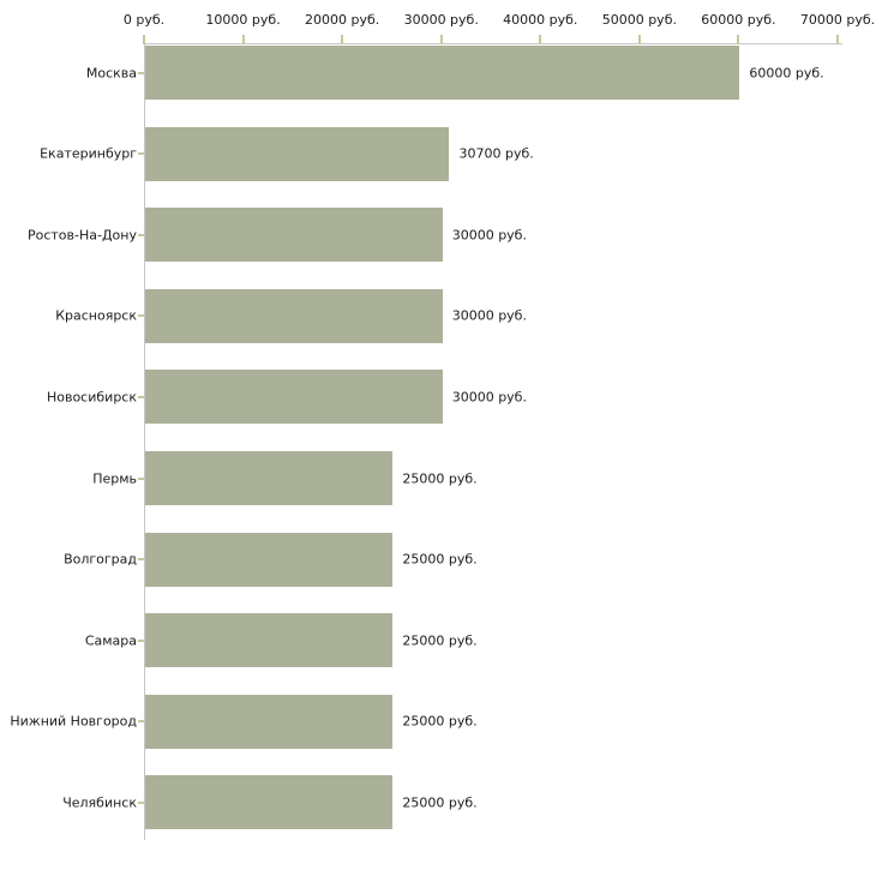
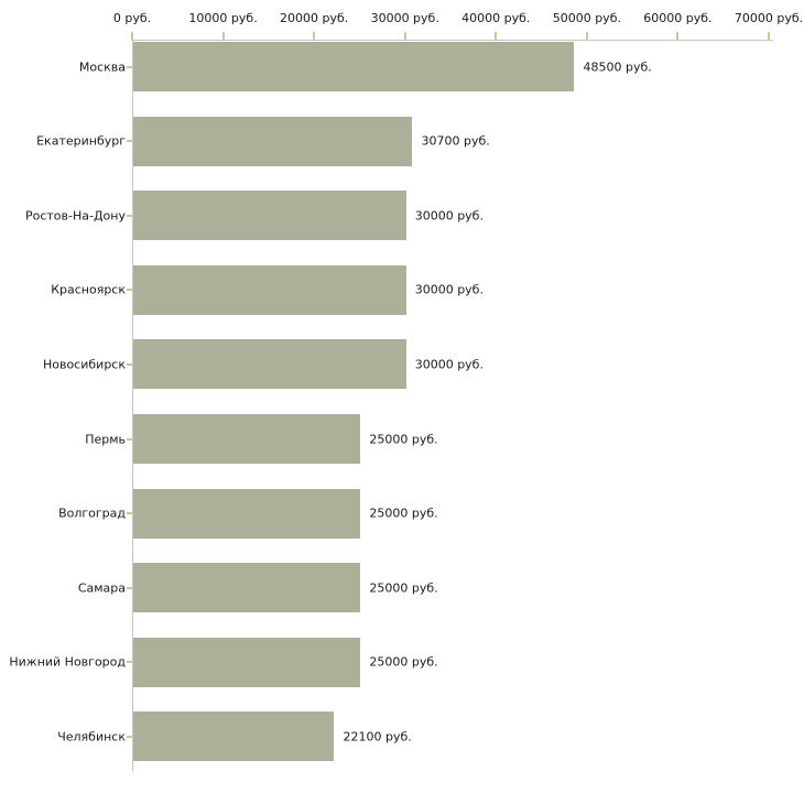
Москва: 60000 -> 48500
Челябинск: 25000 -> 22100
